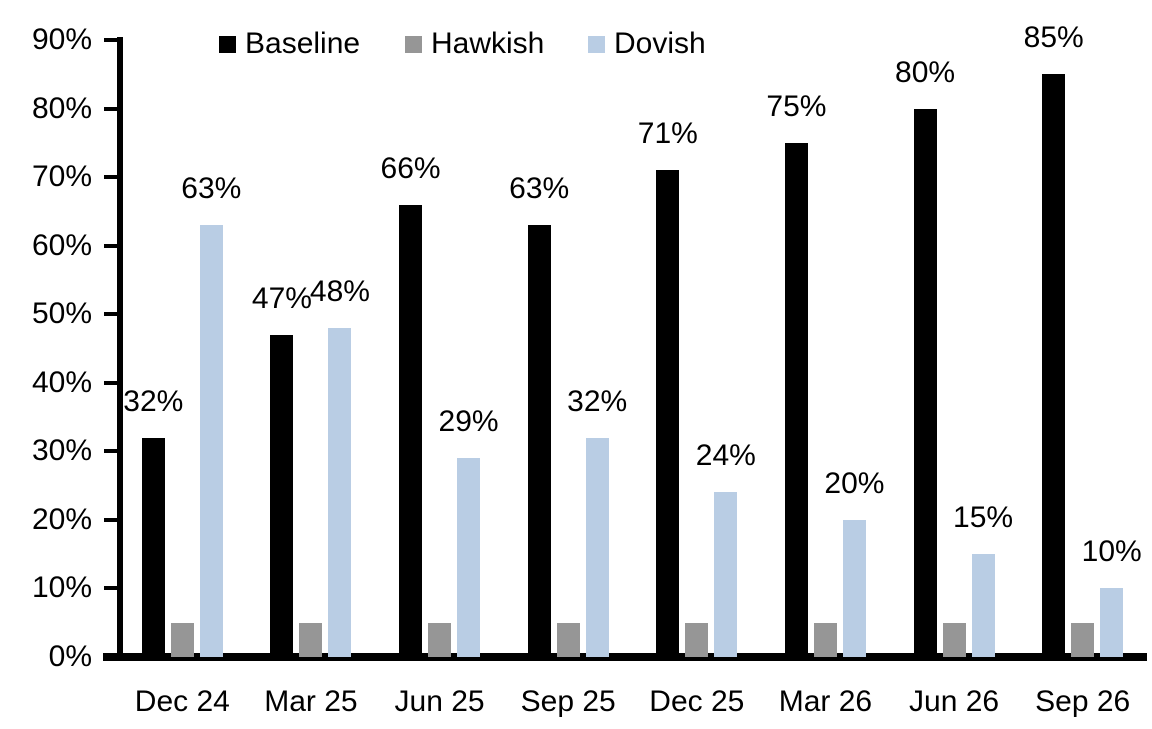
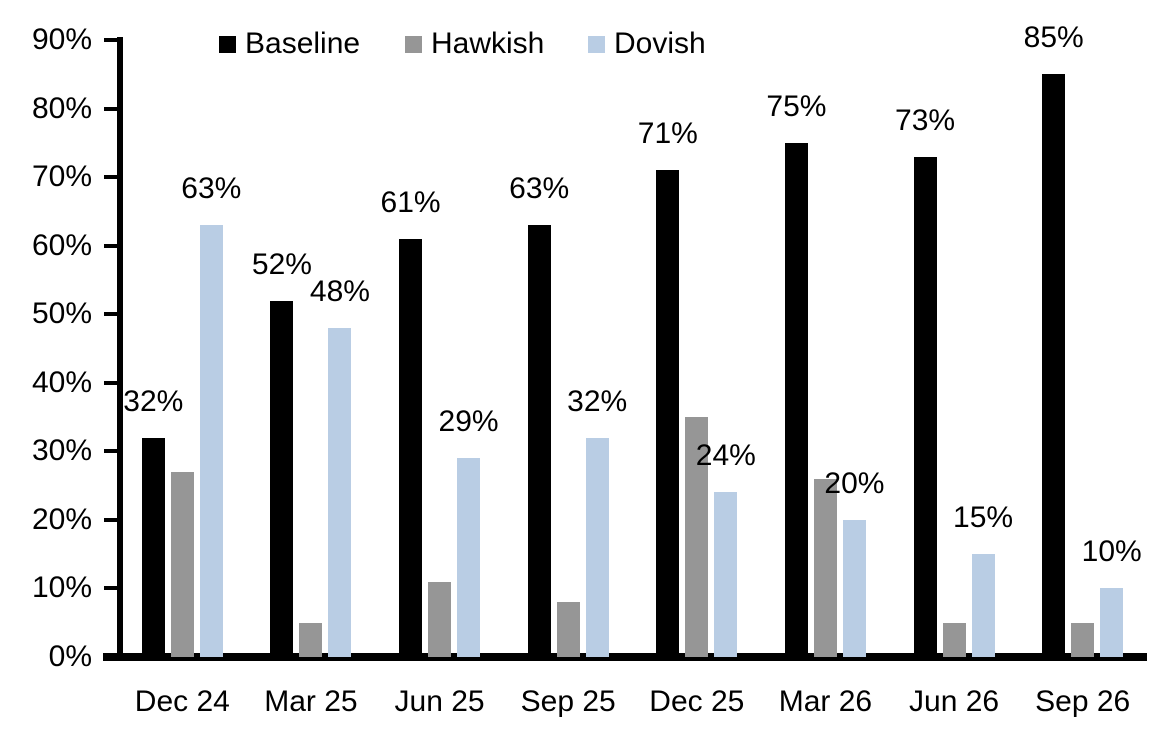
Hawkish/Dec 24: 5% -> 27%
Baseline/Mar 25: 47% -> 52%
Baseline/Jun 25: 66% -> 61%
Hawkish/Jun 25: 5% -> 11%
Hawkish/Sep 25: 5% -> 8%
Hawkish/Dec 25: 5% -> 35%
Hawkish/Mar 26: 5% -> 26%
Baseline/Jun 26: 80% -> 73%
